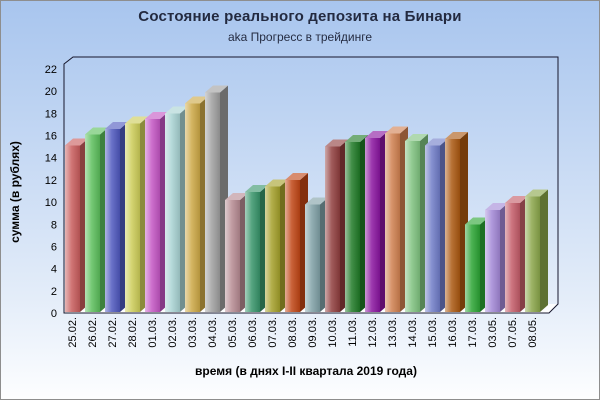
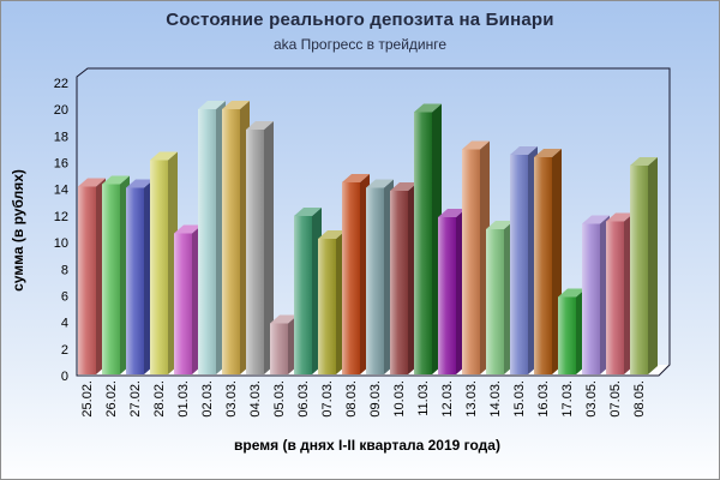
25.02.: 15.1 -> 14.2
26.02.: 16.1 -> 14.4
27.02.: 16.6 -> 14.1
28.02.: 17.1 -> 16.2
01.03.: 17.5 -> 10.7
02.03.: 18.0 -> 20.0
03.03.: 18.9 -> 20.0
04.03.: 19.9 -> 18.5
05.03.: 10.2 -> 3.9
06.03.: 10.9 -> 12.0
07.03.: 11.4 -> 10.3
08.03.: 12.0 -> 14.5
09.03.: 9.8 -> 14.1
10.03.: 15.0 -> 13.9
11.03.: 15.4 -> 19.8
12.03.: 15.8 -> 11.9
13.03.: 16.2 -> 17.0
14.03.: 15.5 -> 11.0
15.03.: 15.1 -> 16.6
16.03.: 15.7 -> 16.4
17.03.: 8.0 -> 5.9
03.05.: 9.3 -> 11.4
07.05.: 9.9 -> 11.6
08.05.: 10.5 -> 15.8
